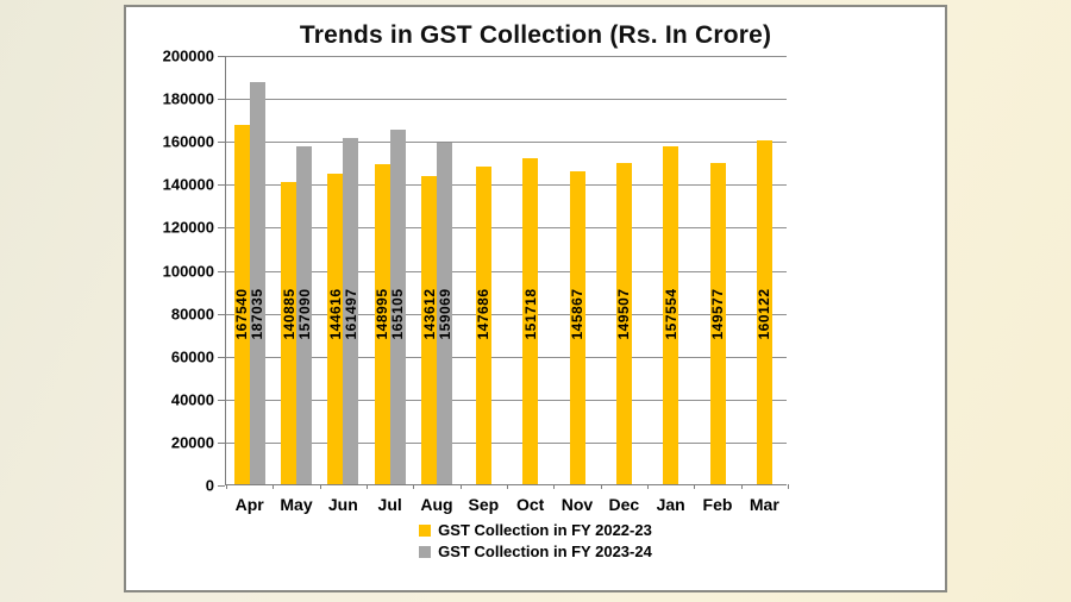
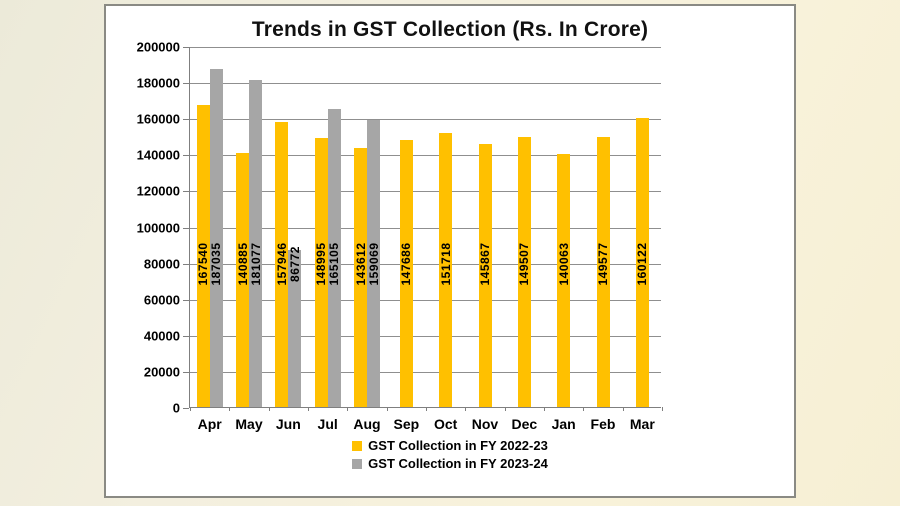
GST Collection in FY 2023-24/May: 157090 -> 181077
GST Collection in FY 2022-23/Jun: 144616 -> 157946
GST Collection in FY 2023-24/Jun: 161497 -> 86772
GST Collection in FY 2022-23/Jan: 157554 -> 140063
